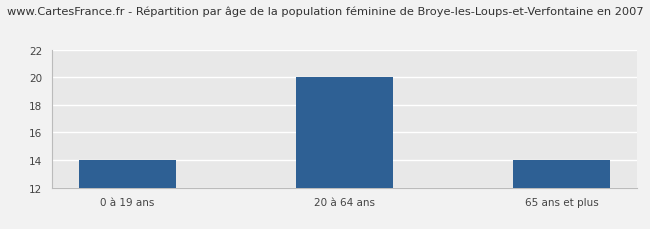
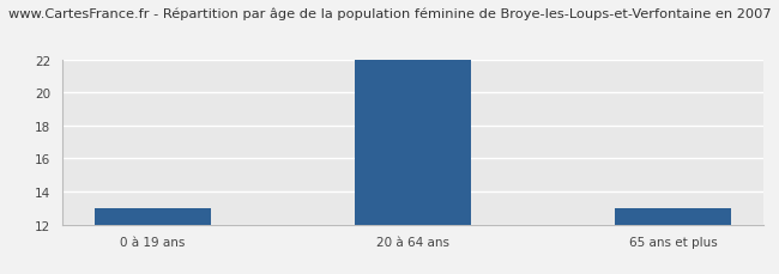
0 à 19 ans: 14 -> 13
20 à 64 ans: 20 -> 22
65 ans et plus: 14 -> 13
